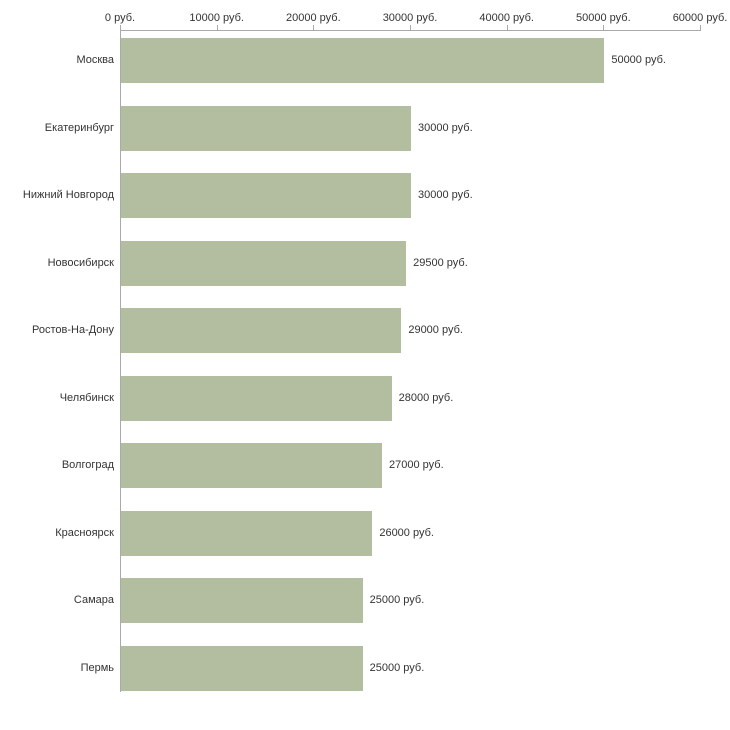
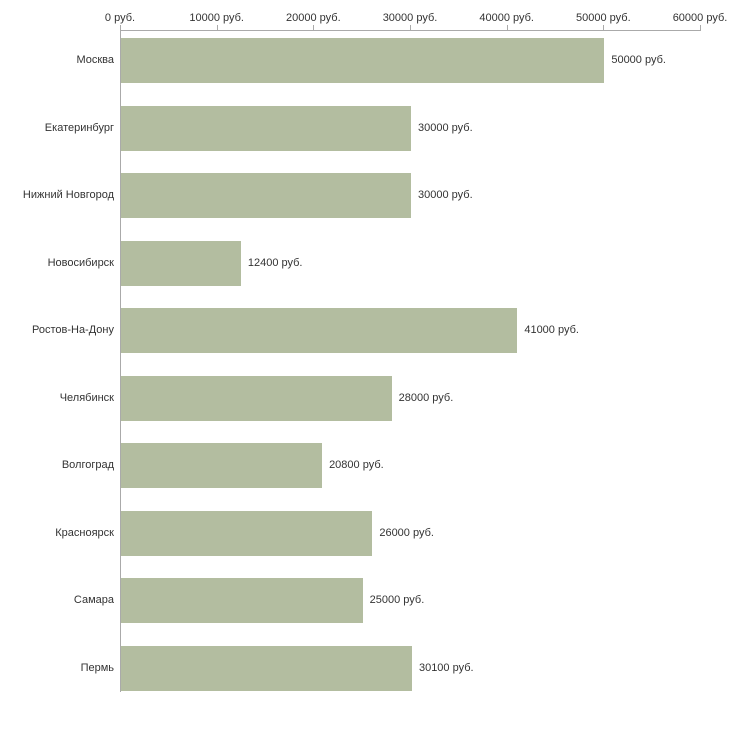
Новосибирск: 29500 -> 12400
Ростов-На-Дону: 29000 -> 41000
Волгоград: 27000 -> 20800
Пермь: 25000 -> 30100
